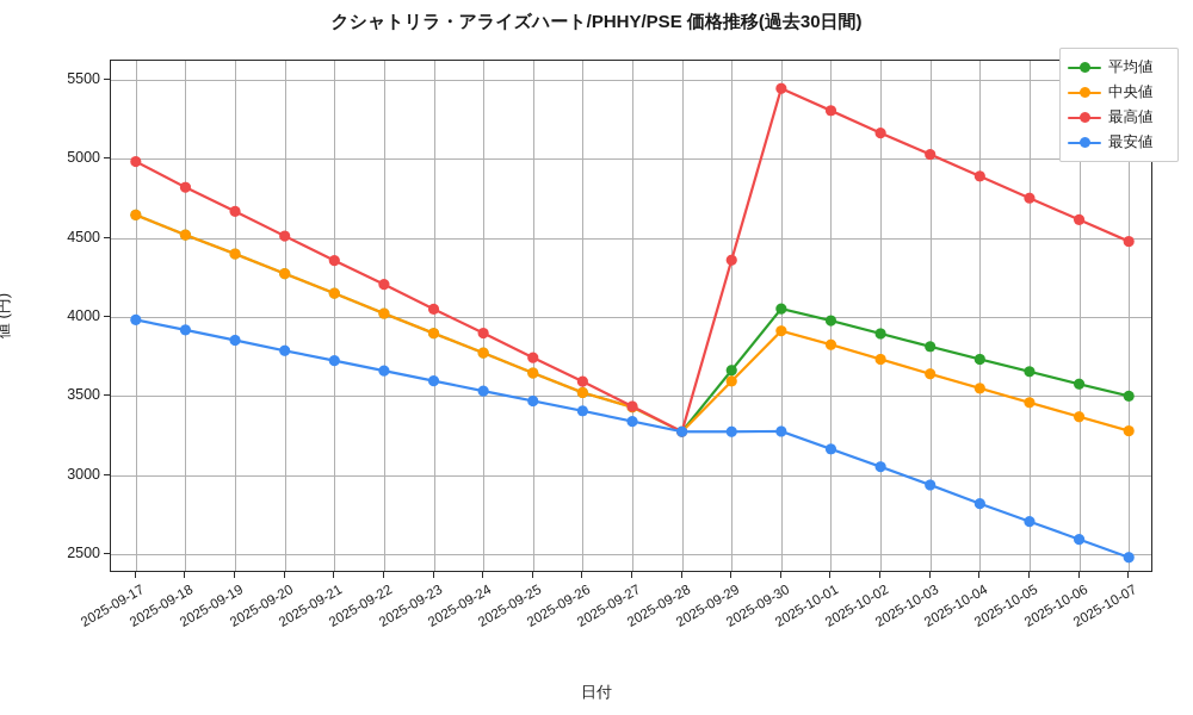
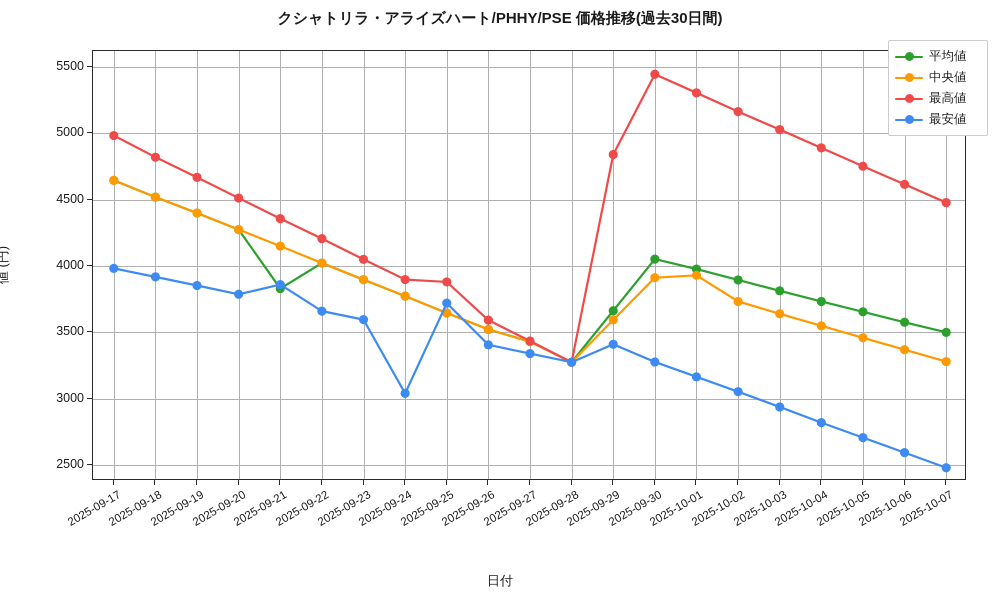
平均値/2025-09-21: 4150 -> 3830
最安値/2025-09-21: 3720 -> 3860
最安値/2025-09-24: 3530 -> 3040
最高値/2025-09-25: 3740 -> 3880
最安値/2025-09-25: 3470 -> 3720
最高値/2025-09-29: 4360 -> 4840
最安値/2025-09-29: 3280 -> 3410
中央値/2025-10-01: 3820 -> 3930
